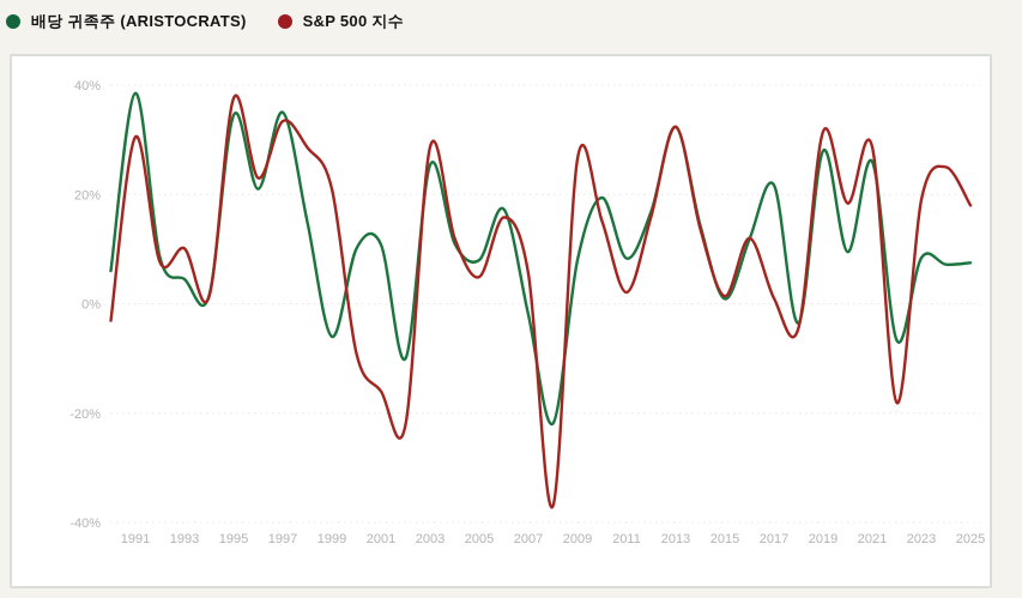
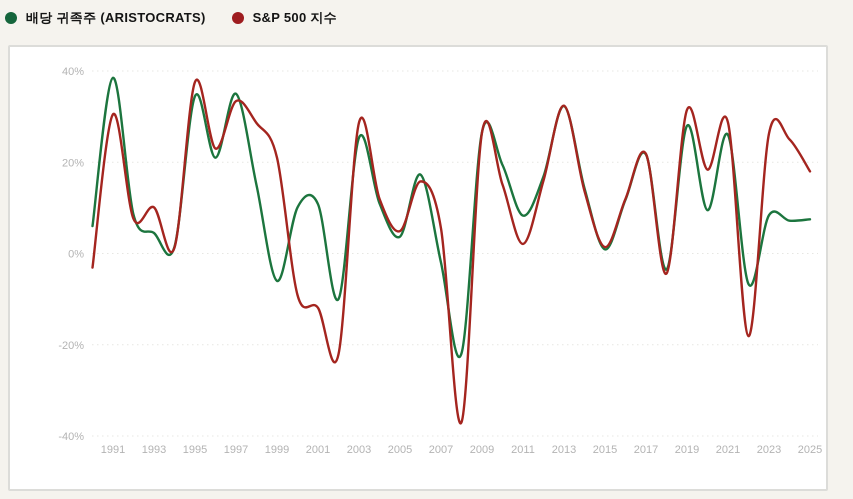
S&P 500 지수/2001: -16% -> -12%
배당 귀족주 (ARISTOCRATS)/2005: 8% -> 4%
배당 귀족주 (ARISTOCRATS)/2009: 8% -> 27%
S&P 500 지수/2017: 1% -> 22%
S&P 500 지수/2023: 19% -> 26%
